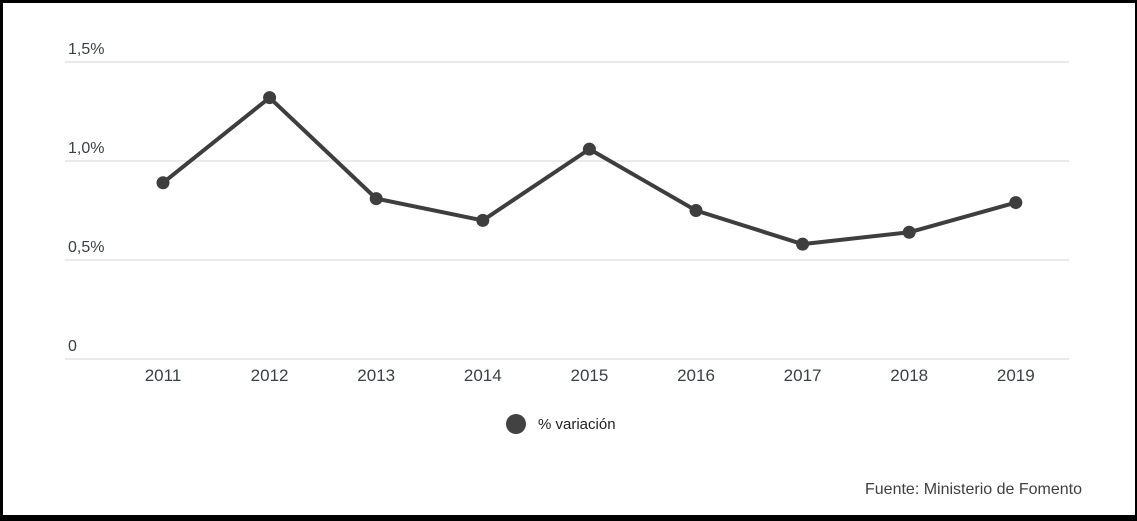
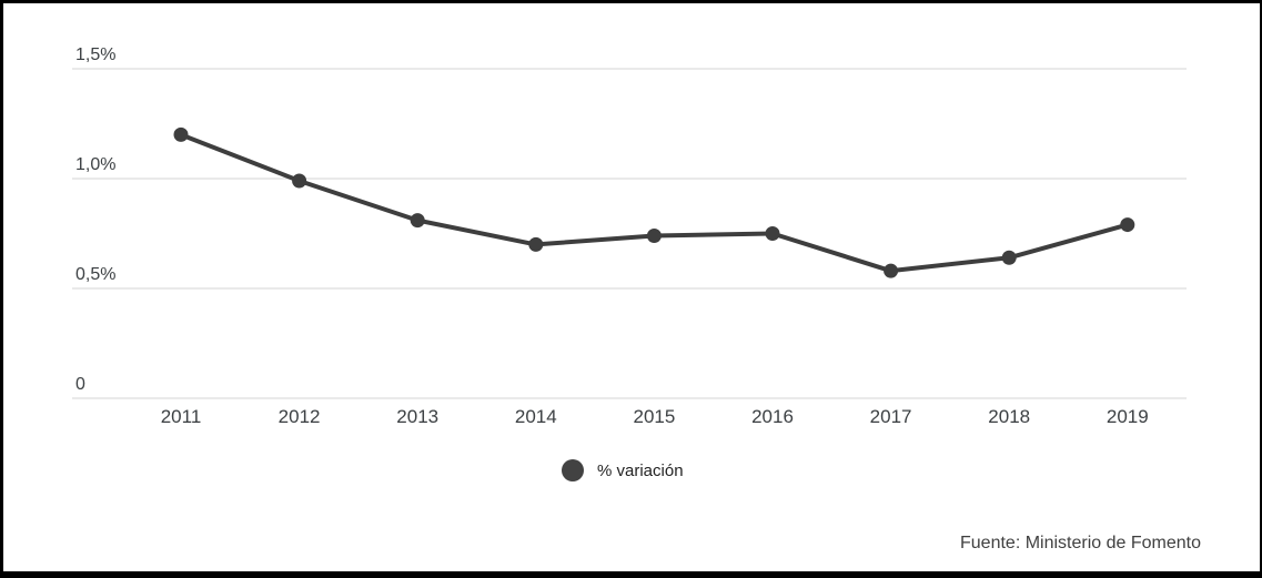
2011: 0,89% -> 1,20%
2012: 1,32% -> 0,99%
2015: 1,06% -> 0,74%
